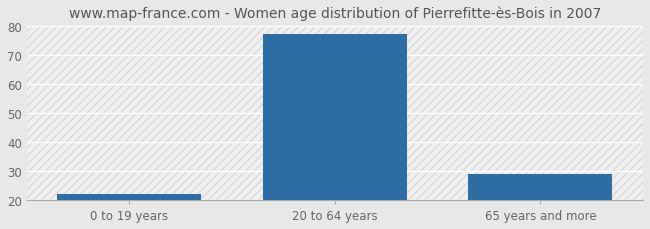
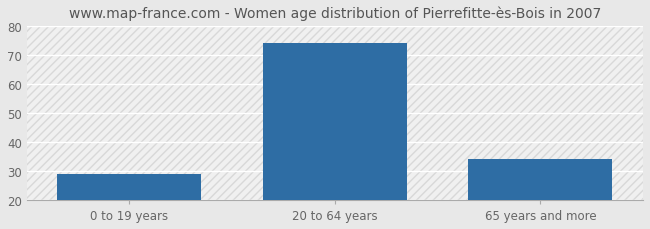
0 to 19 years: 22 -> 29
20 to 64 years: 77 -> 74
65 years and more: 29 -> 34
